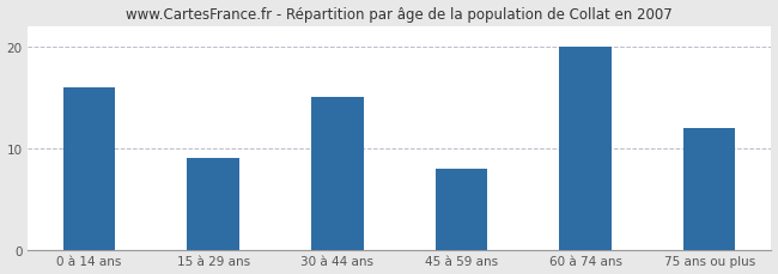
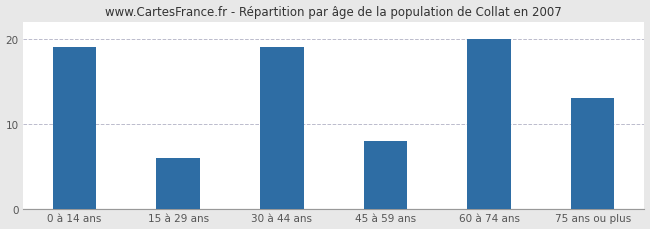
0 à 14 ans: 16 -> 19
15 à 29 ans: 9 -> 6
30 à 44 ans: 15 -> 19
75 ans ou plus: 12 -> 13
